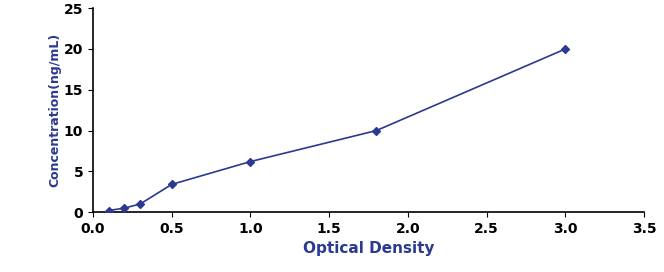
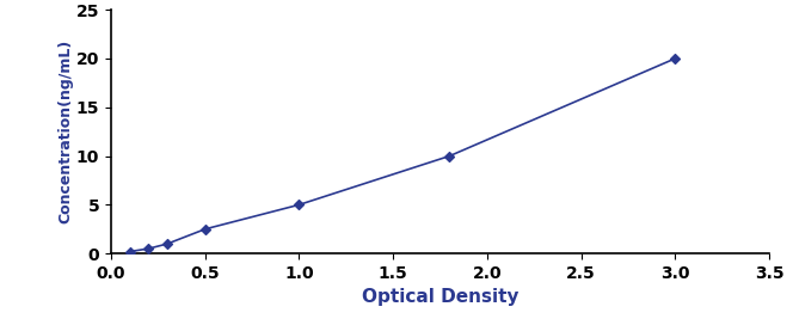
0.5: 3.4 -> 2.5
1.0: 6.2 -> 5.0
